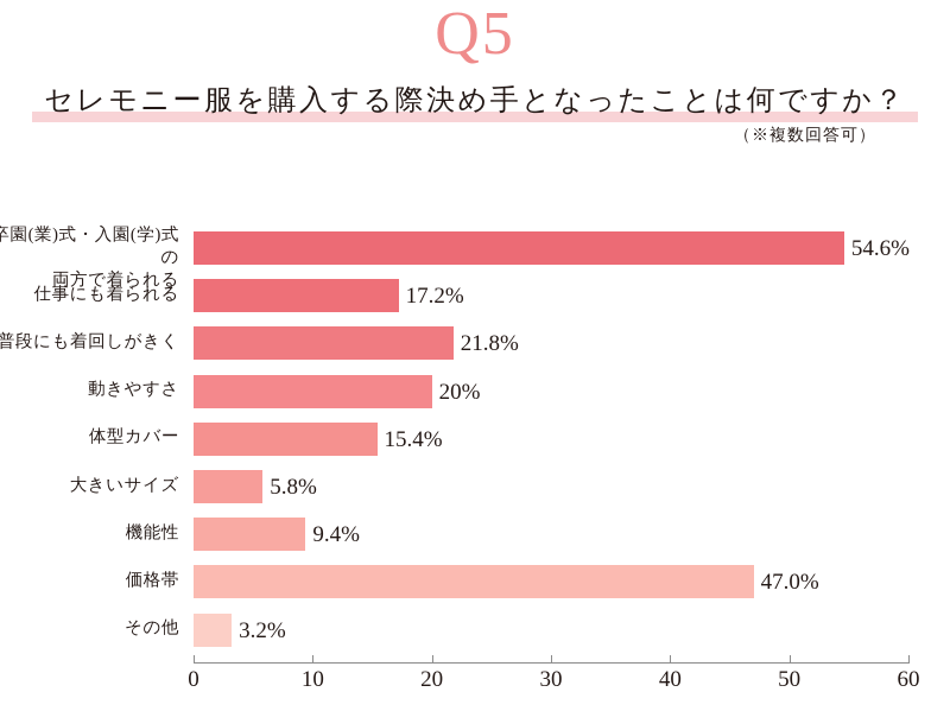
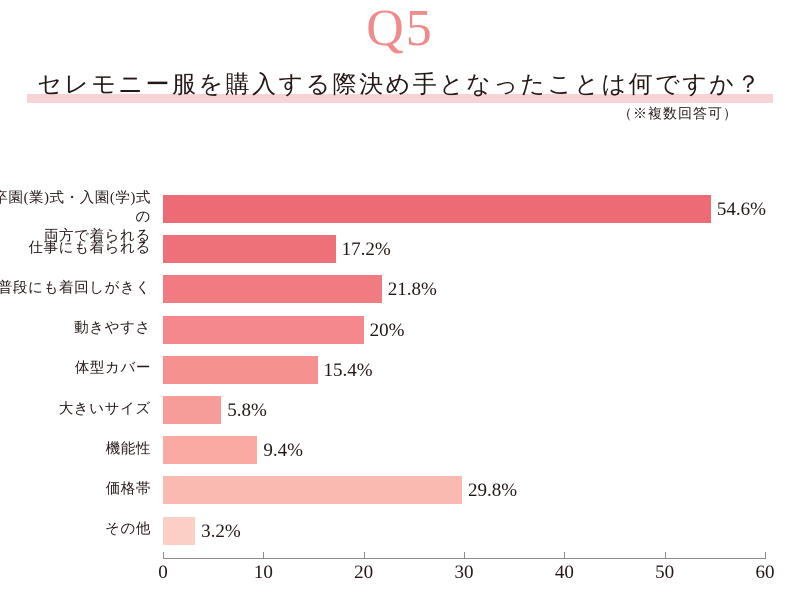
価格帯: 47.0% -> 29.8%
